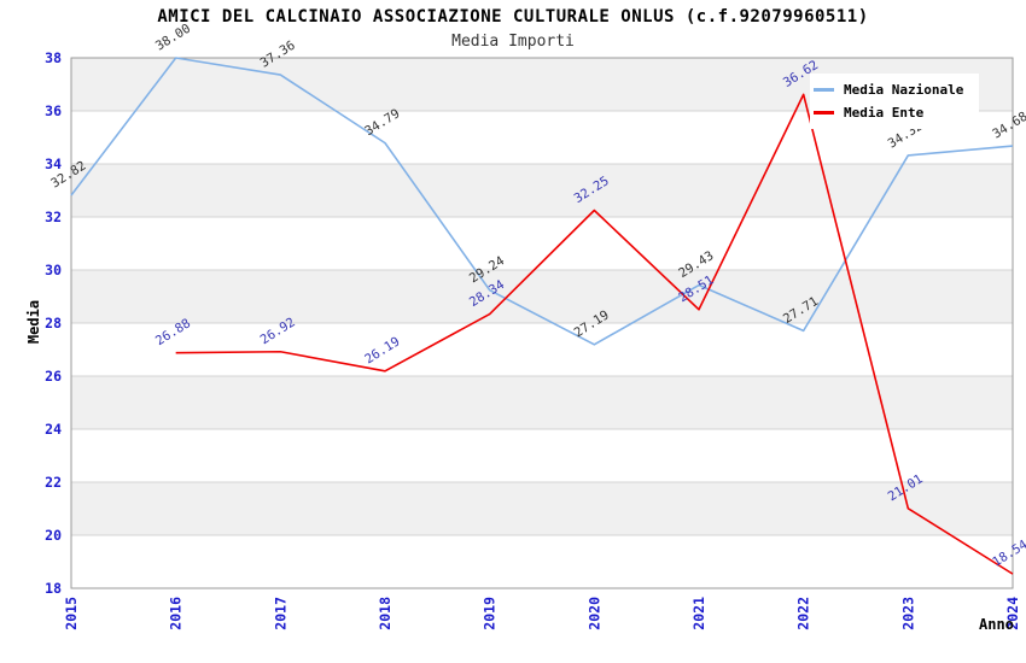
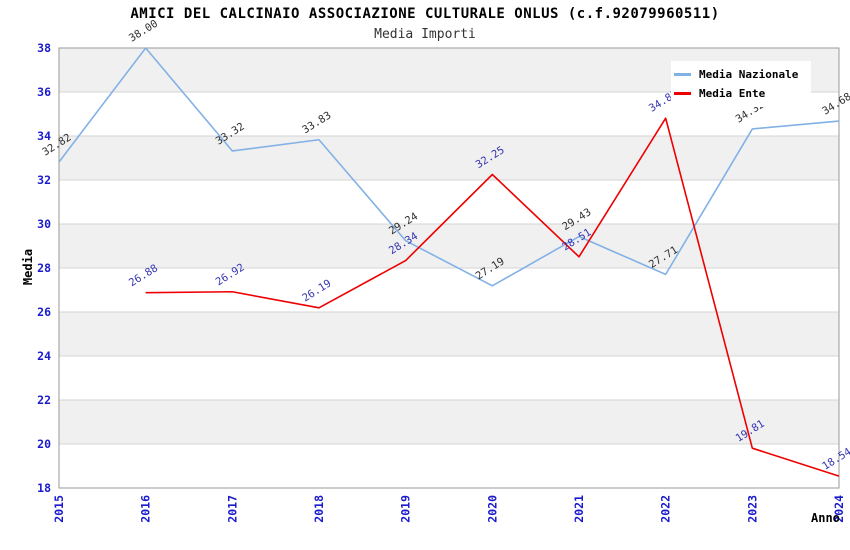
Media Nazionale/2017: 37.36 -> 33.32
Media Nazionale/2018: 34.79 -> 33.83
Media Ente/2022: 36.62 -> 34.81
Media Ente/2023: 21.01 -> 19.81
